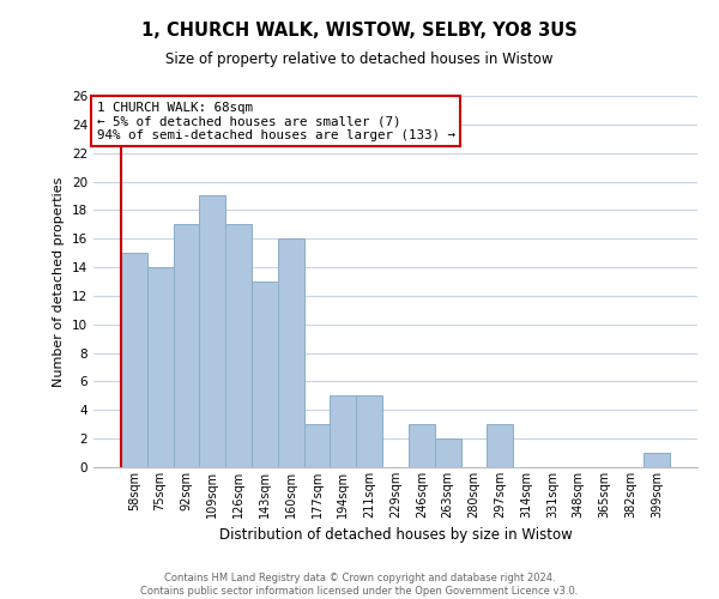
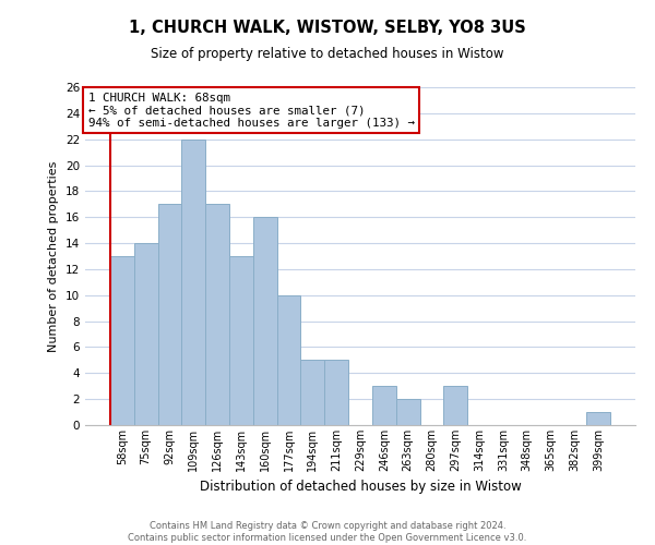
58sqm: 15 -> 13
109sqm: 19 -> 22
177sqm: 3 -> 10
